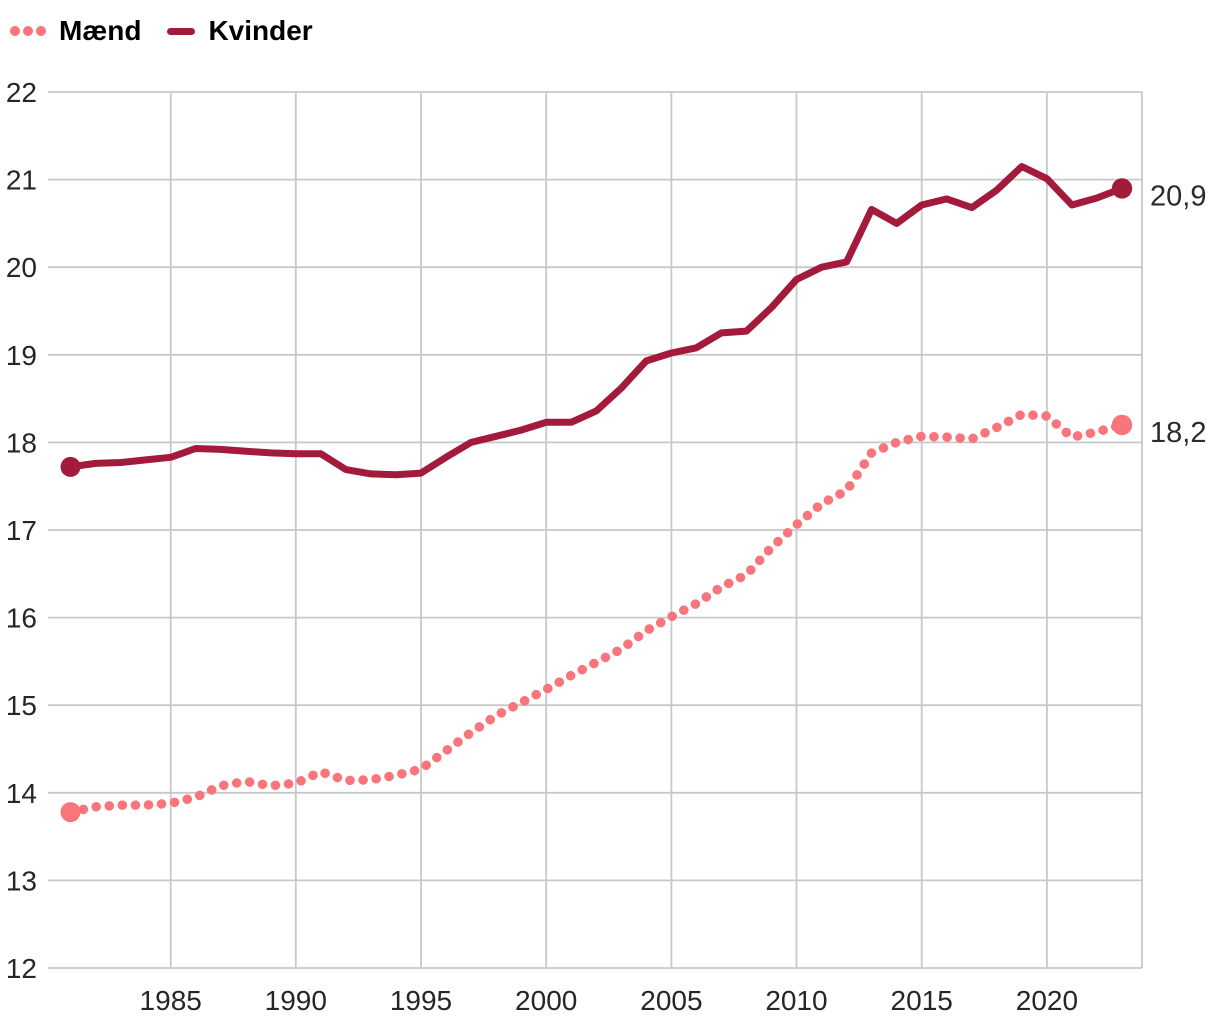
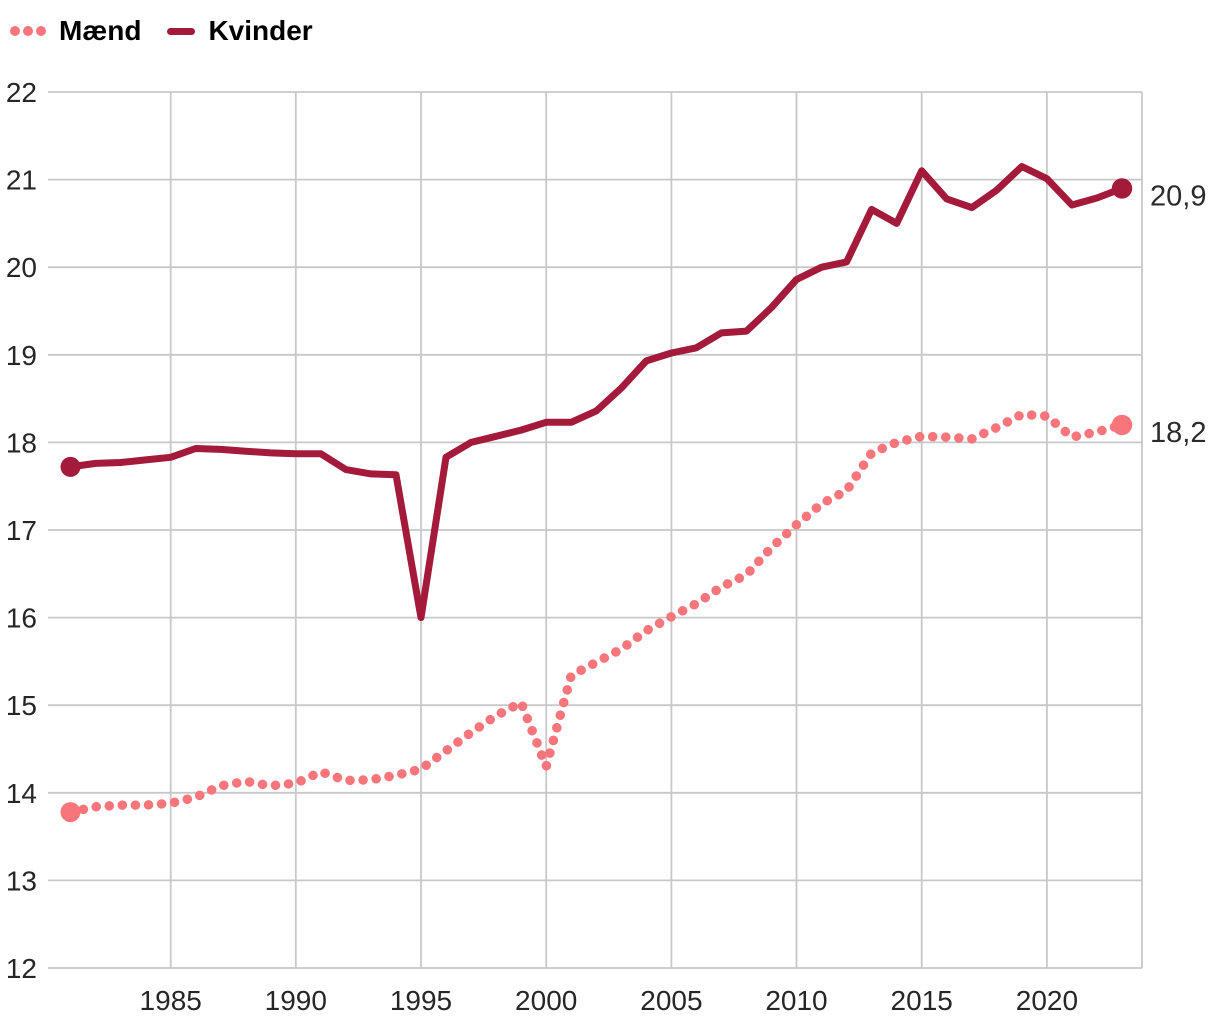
Kvinder/1995: 17.6 -> 16.0
Mænd/2000: 15.2 -> 14.3
Kvinder/2015: 20.7 -> 21.1
